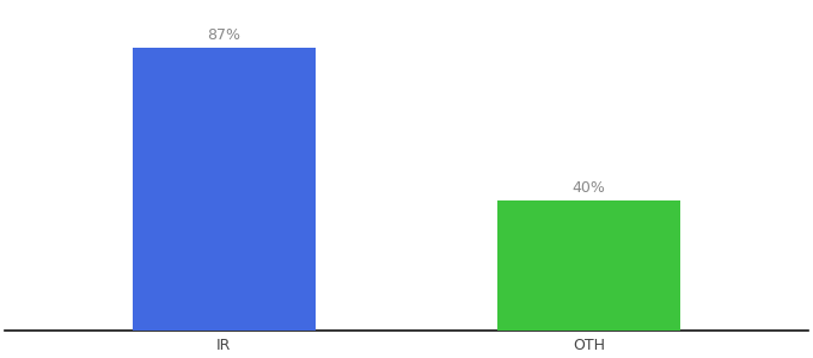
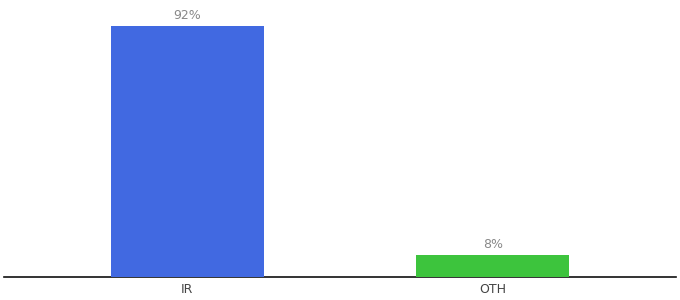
IR: 87% -> 92%
OTH: 40% -> 8%
